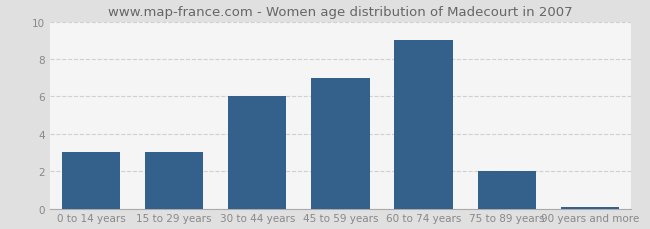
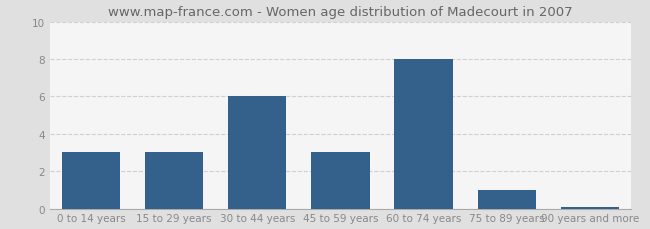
45 to 59 years: 7.0 -> 3.0
60 to 74 years: 9.0 -> 8.0
75 to 89 years: 2.0 -> 1.0
